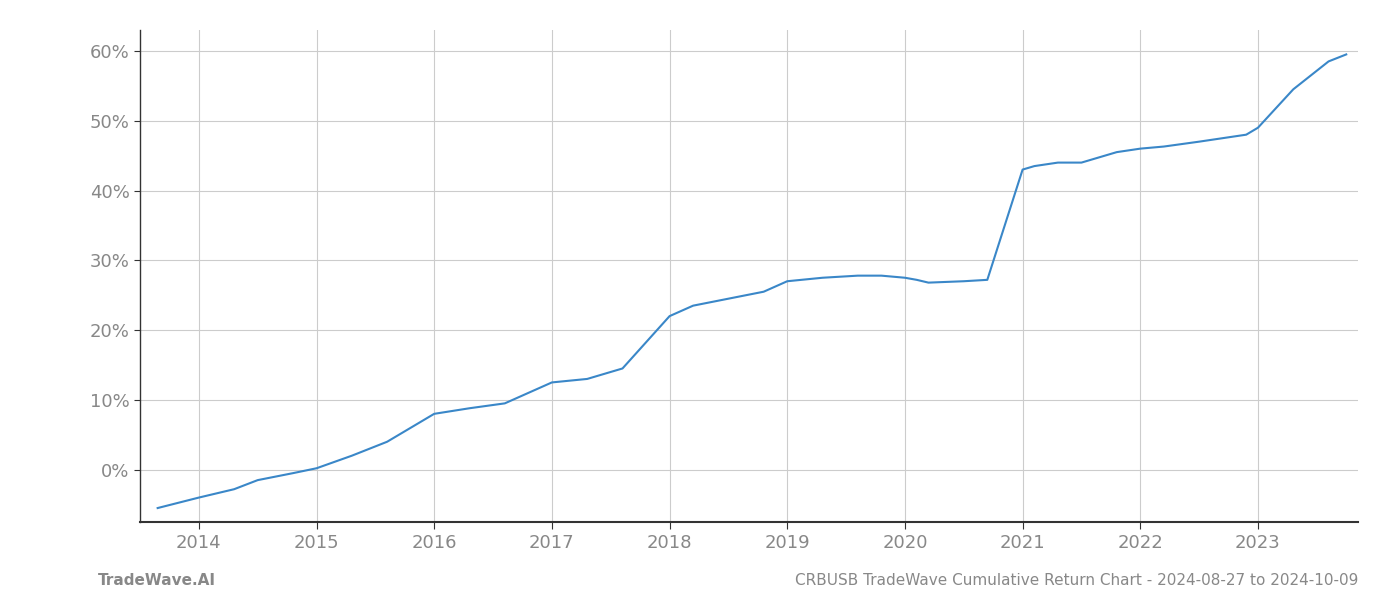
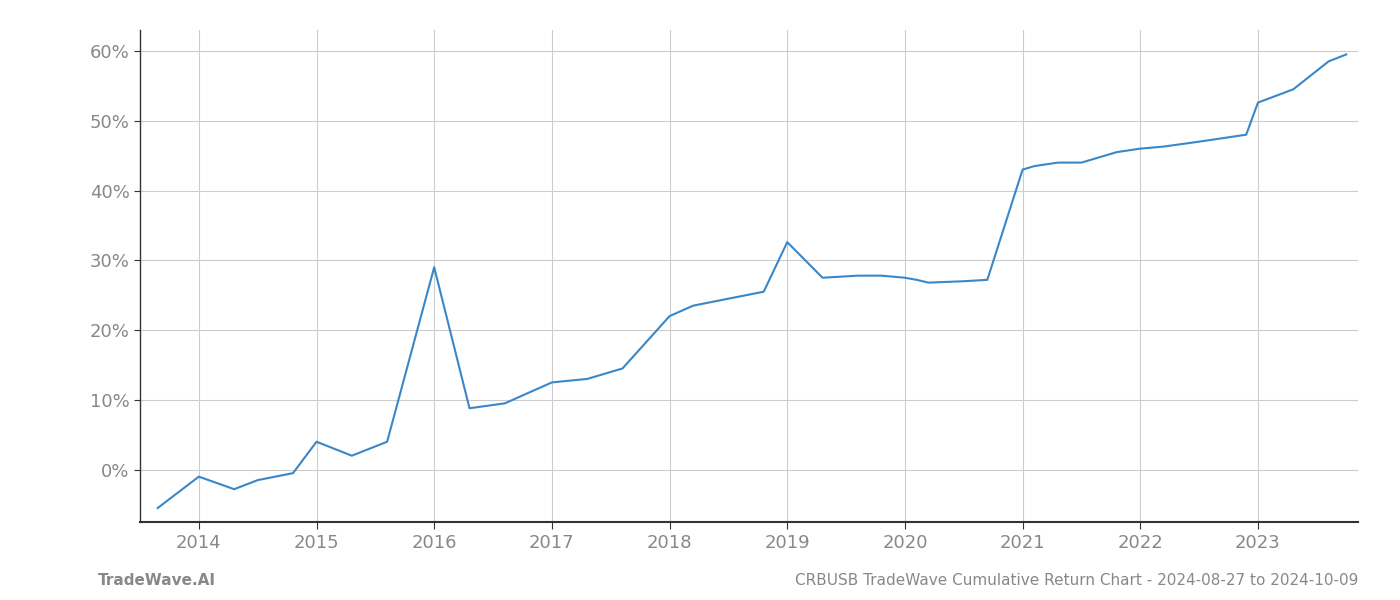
2014: -4.0% -> -1.0%
2015: 0.2% -> 4.0%
2016: 8.0% -> 29.0%
2019: 27.0% -> 32.6%
2023: 49.0% -> 52.6%
